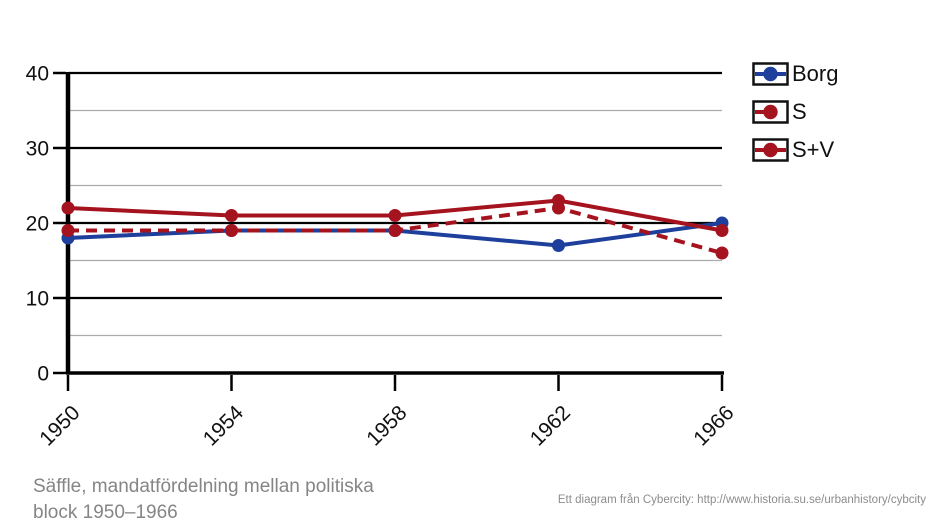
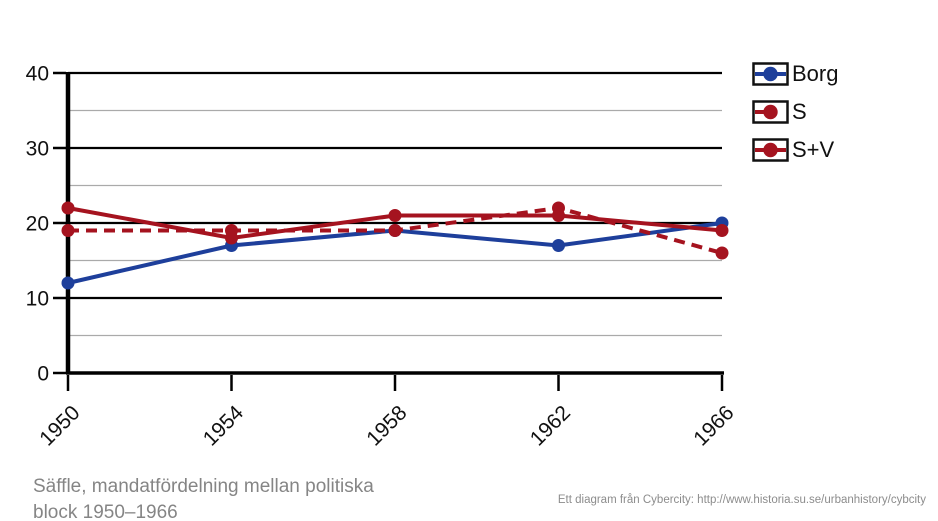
Borg/1950: 18 -> 12
Borg/1954: 19 -> 17
S+V/1954: 21 -> 18
S+V/1962: 23 -> 21
